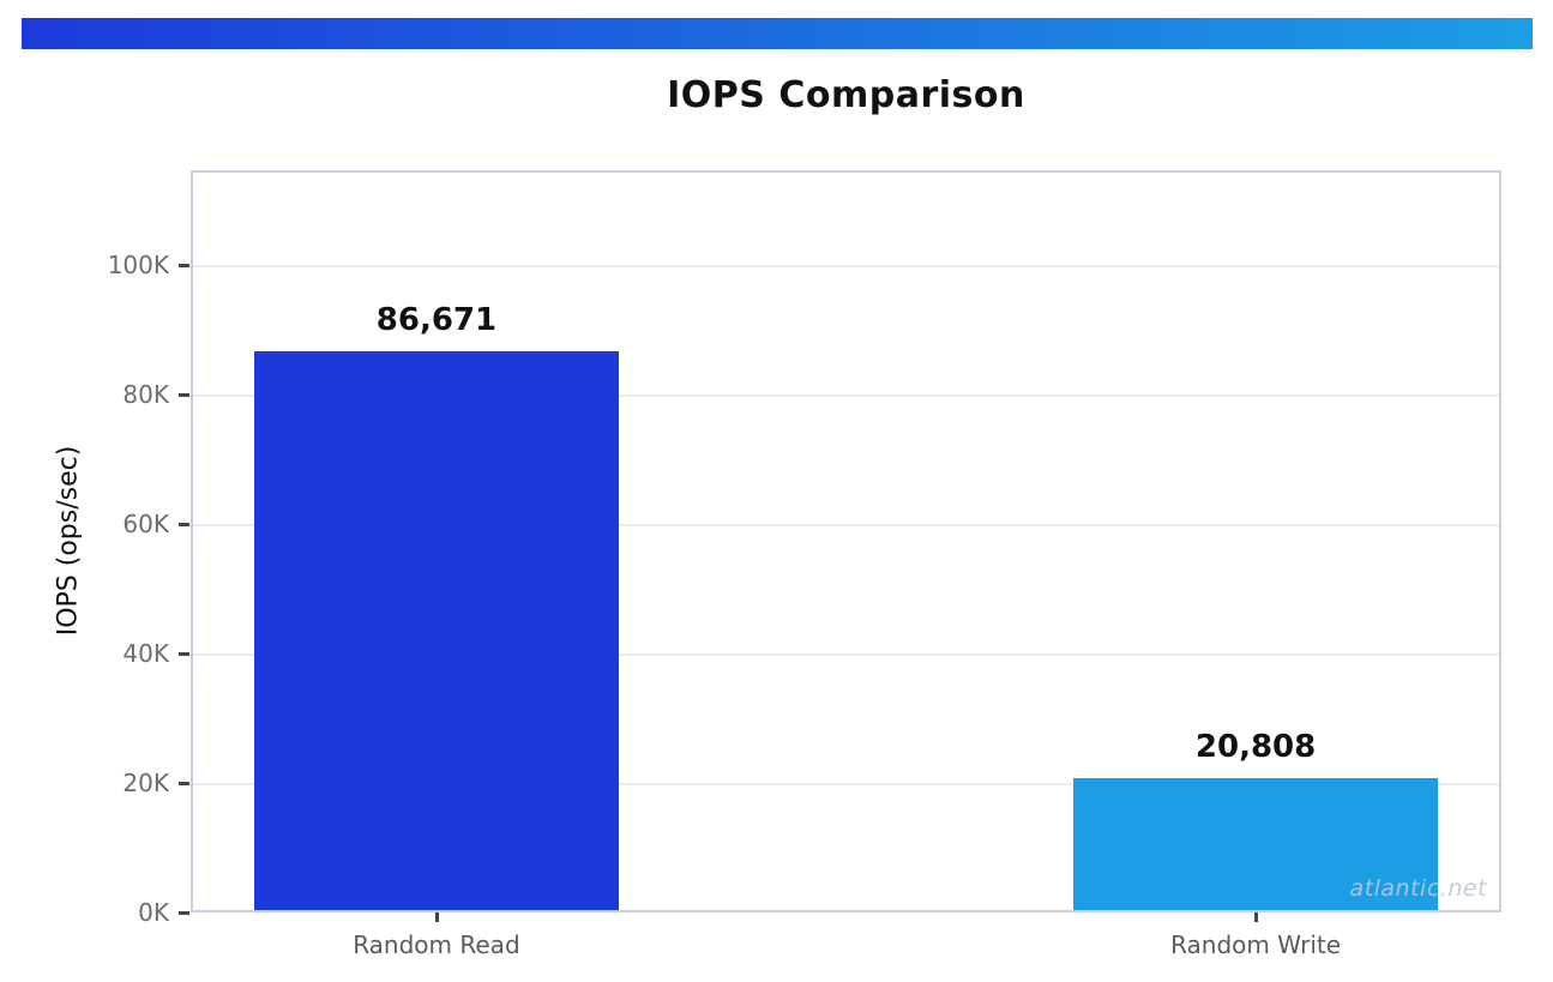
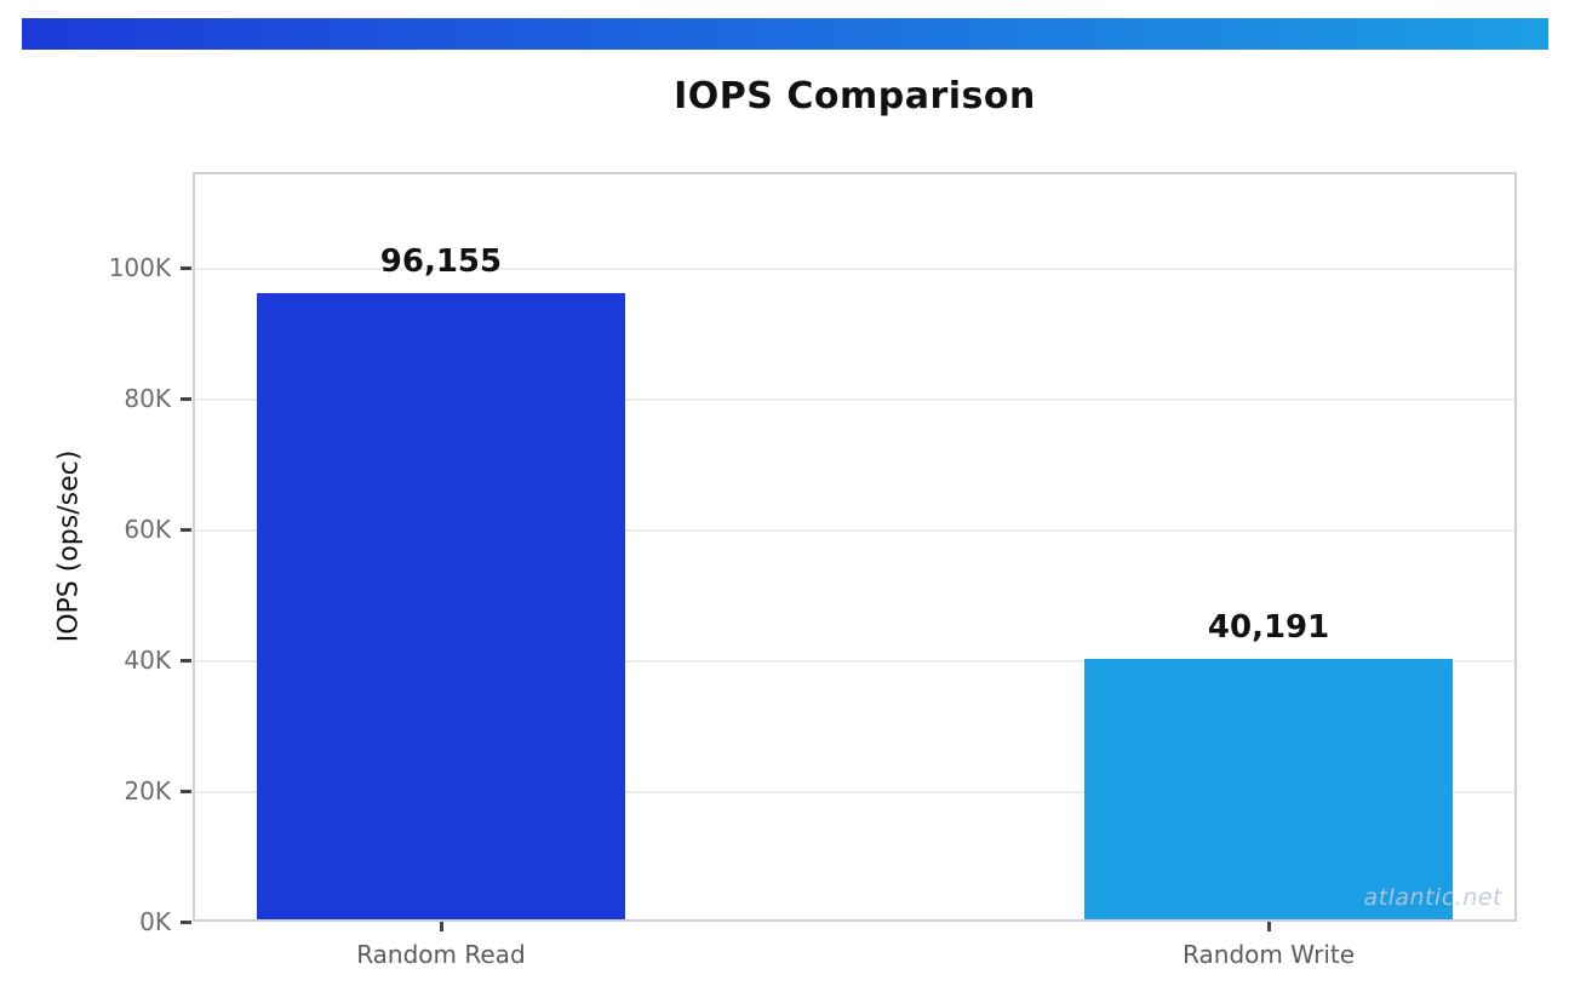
Random Read: 86,671 -> 96,155
Random Write: 20,808 -> 40,191
